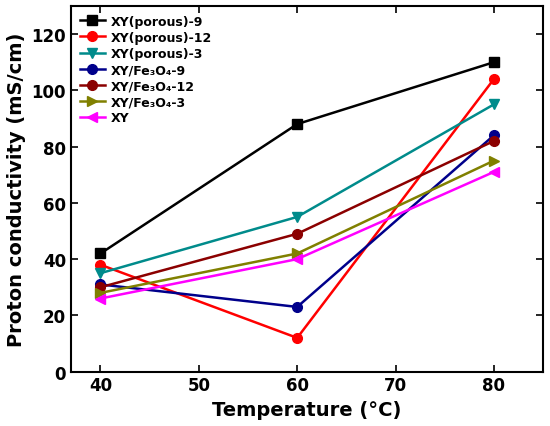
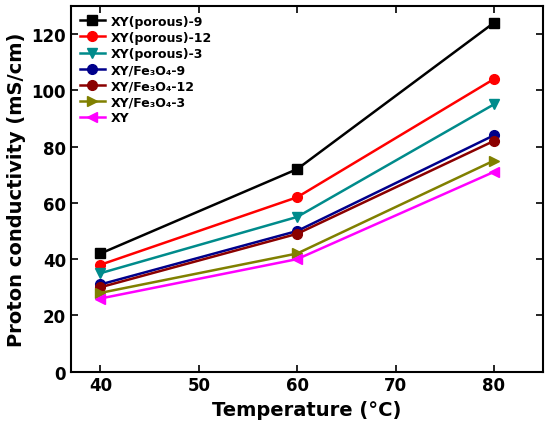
XY(porous)-9/60: 88 -> 72
XY(porous)-12/60: 12 -> 62
XY/Fe₃O₄-9/60: 23 -> 50
XY(porous)-9/80: 110 -> 124
